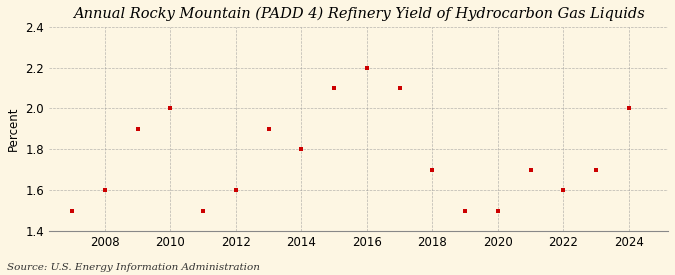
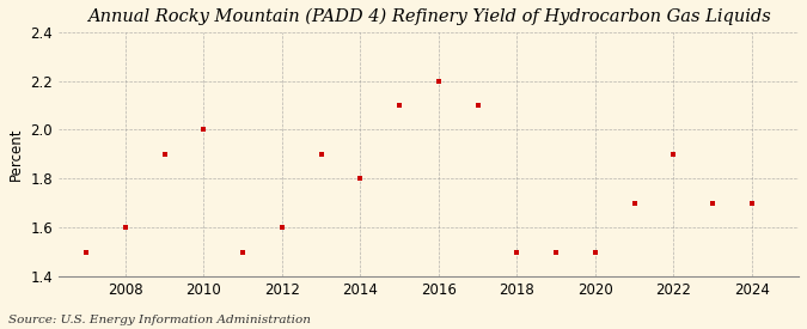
2018: 1.7 -> 1.5
2022: 1.6 -> 1.9
2024: 2.0 -> 1.7
